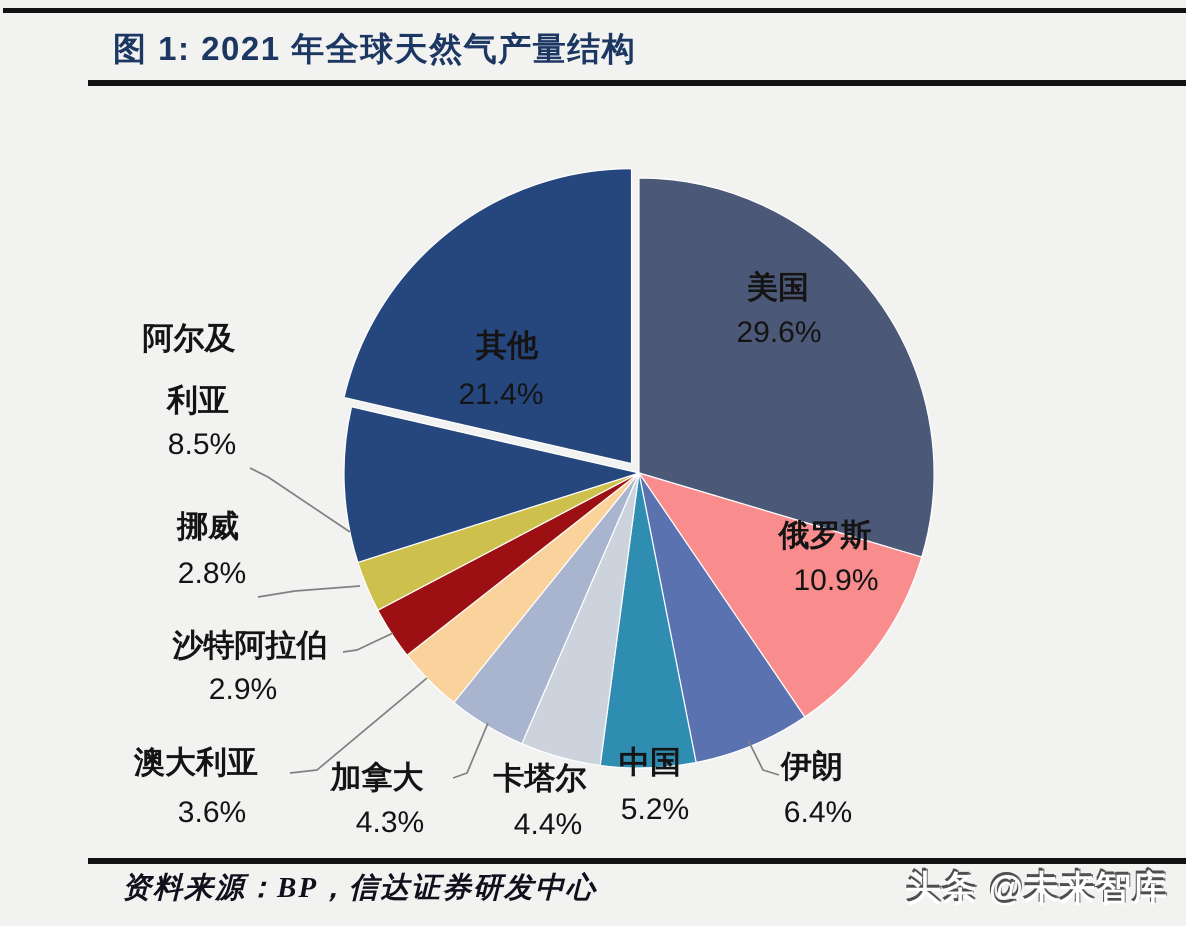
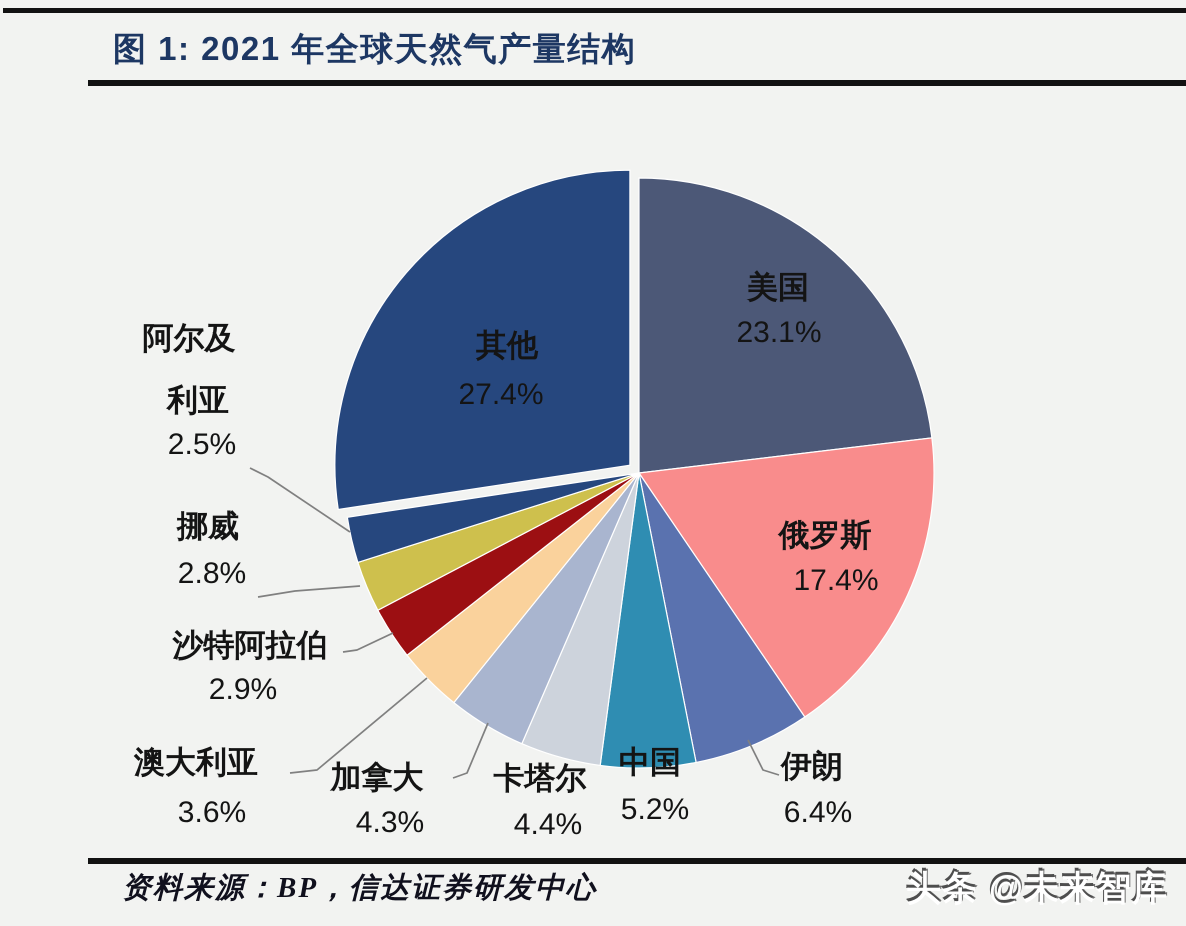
美国: 29.6% -> 23.1%
俄罗斯: 10.9% -> 17.4%
阿尔及利亚: 8.5% -> 2.5%
其他: 21.4% -> 27.4%
